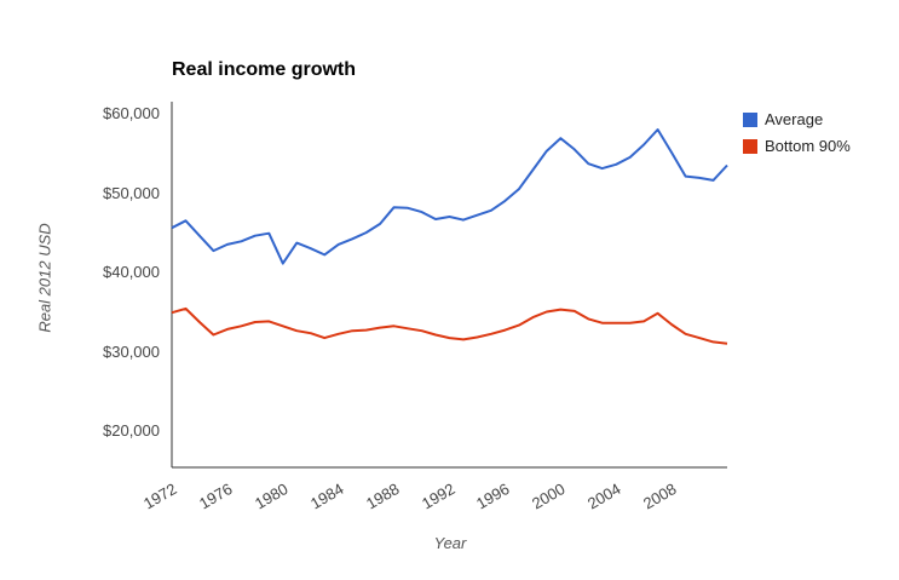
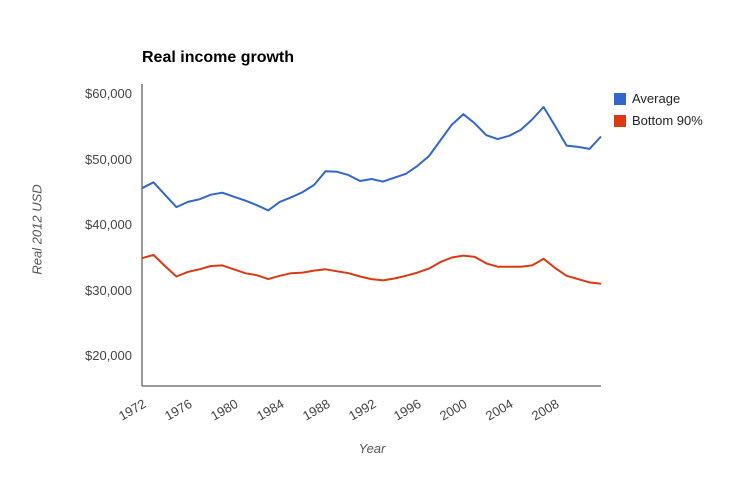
Average/1980: $41000 -> $44000
